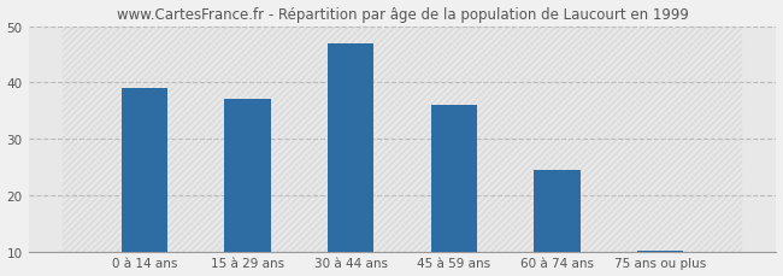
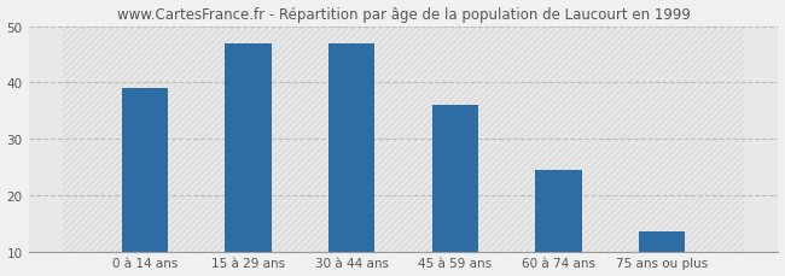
15 à 29 ans: 37.0 -> 47.0
75 ans ou plus: 10.2 -> 13.5
